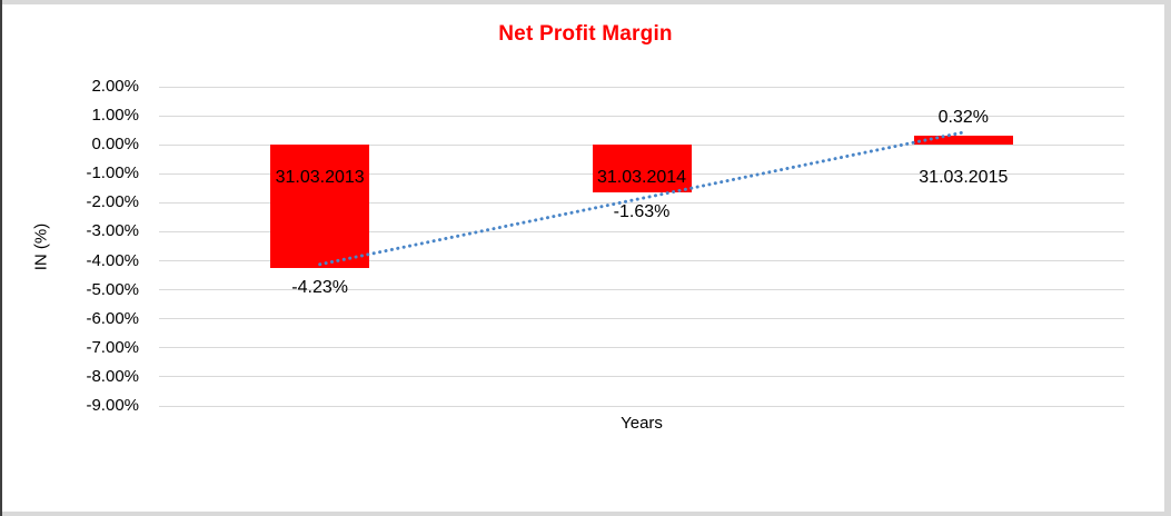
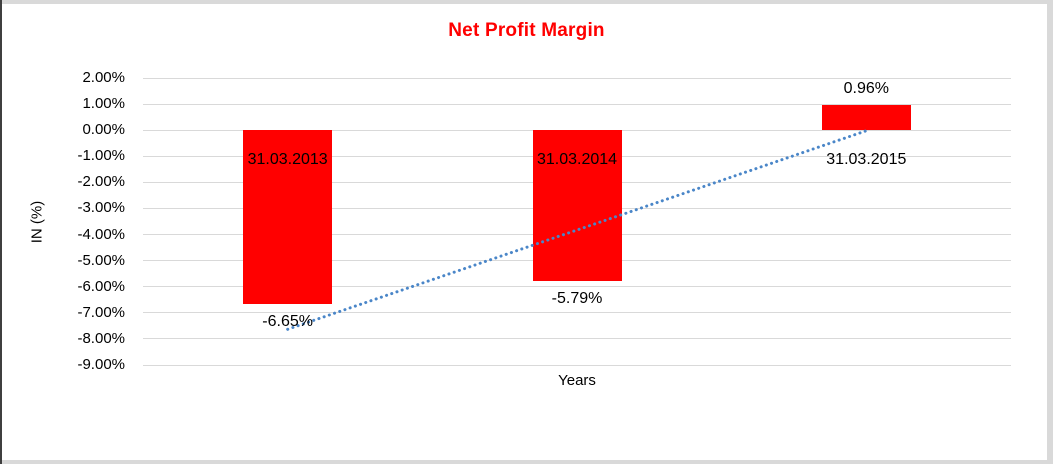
31.03.2013: -4.23% -> -6.65%
31.03.2014: -1.63% -> -5.79%
31.03.2015: 0.32% -> 0.96%
